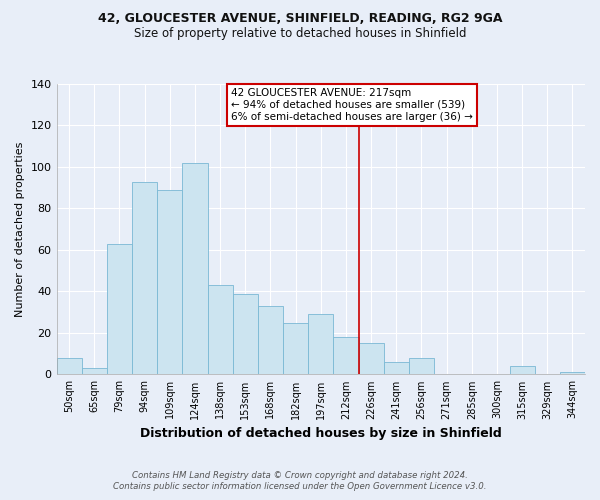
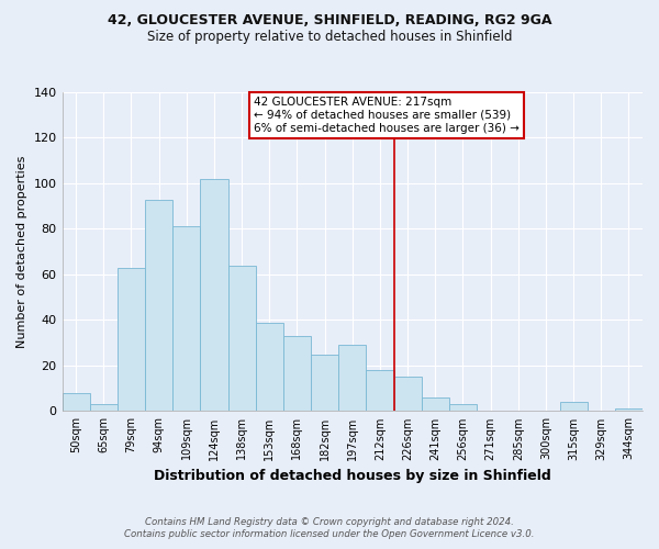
109sqm: 89 -> 81
138sqm: 43 -> 64
256sqm: 8 -> 3
